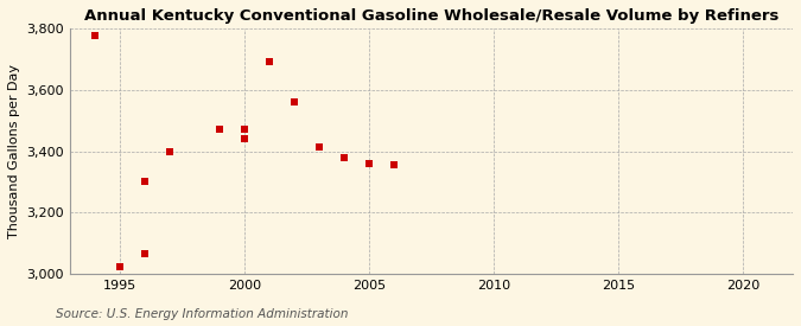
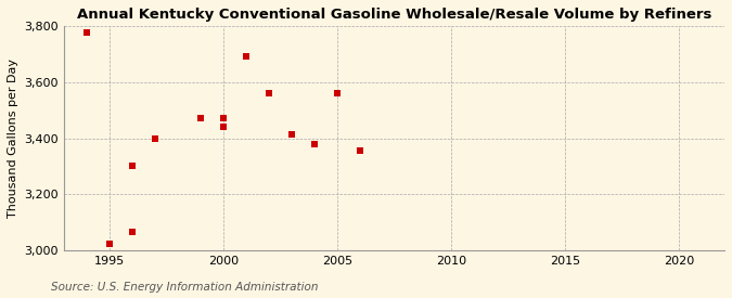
2005: 3,360 -> 3,560
